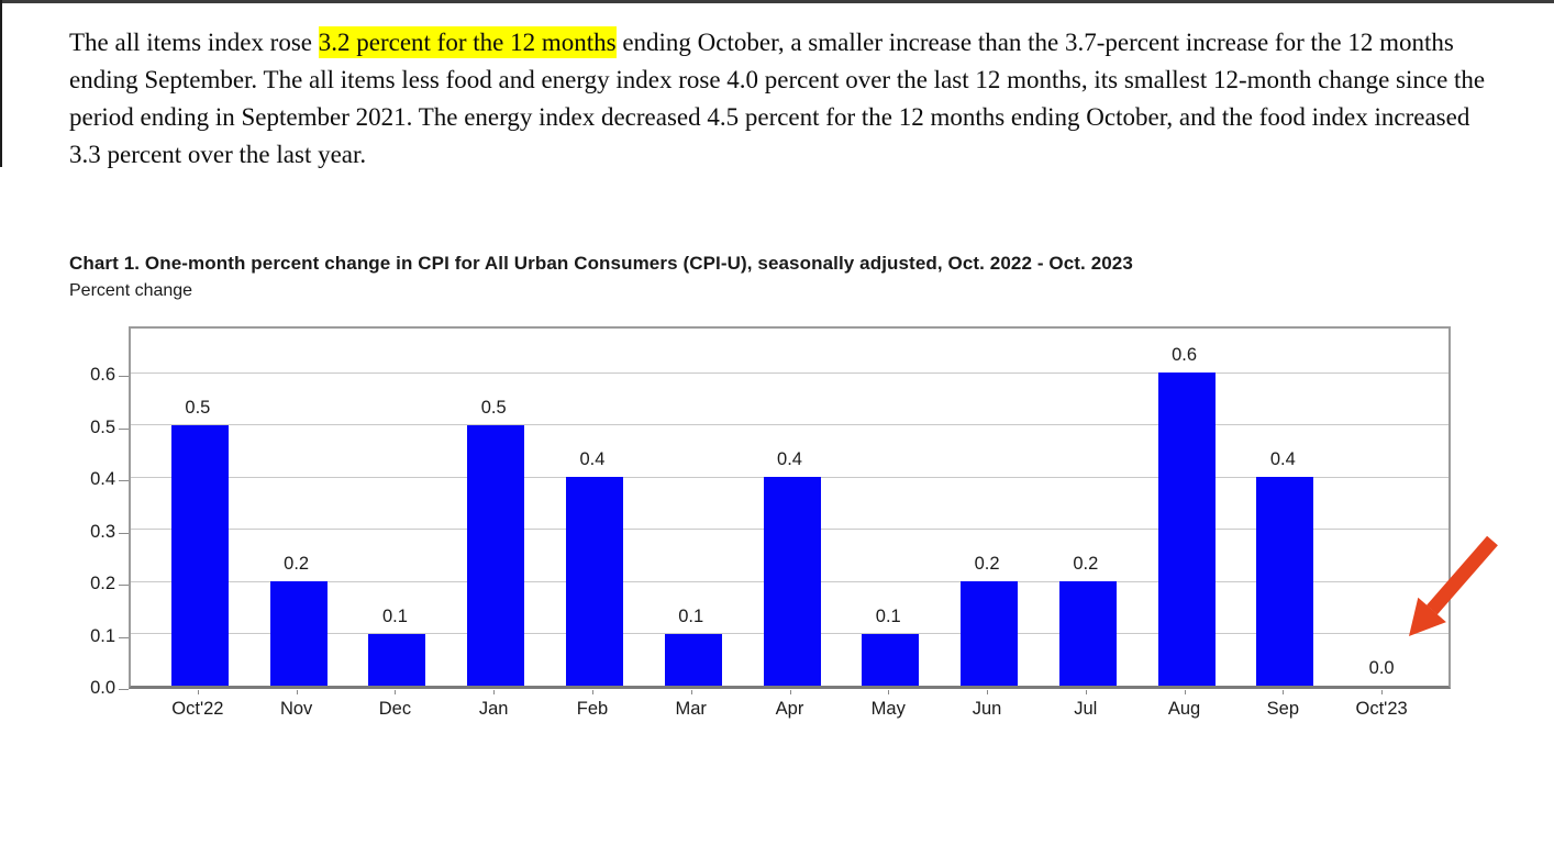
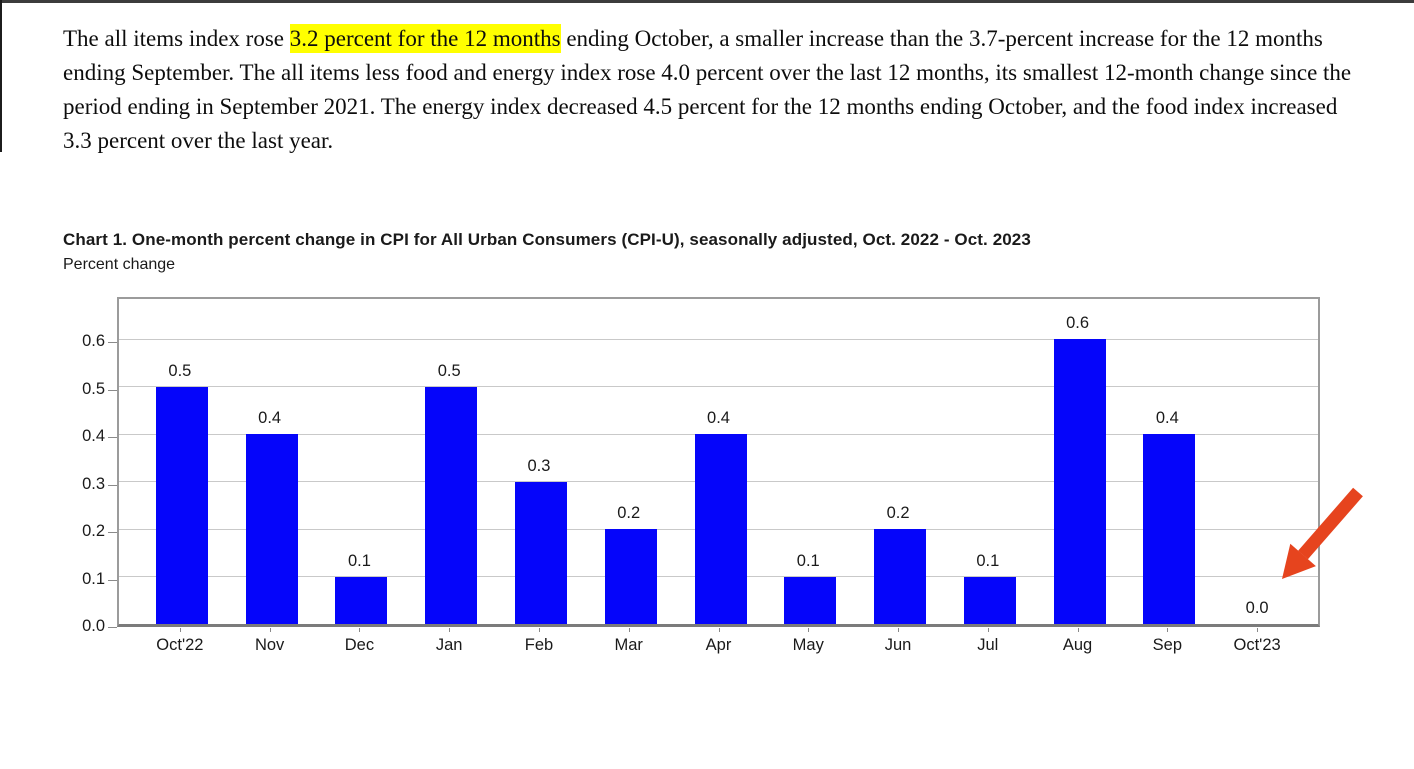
Nov: 0.2 -> 0.4
Feb: 0.4 -> 0.3
Mar: 0.1 -> 0.2
Jul: 0.2 -> 0.1
